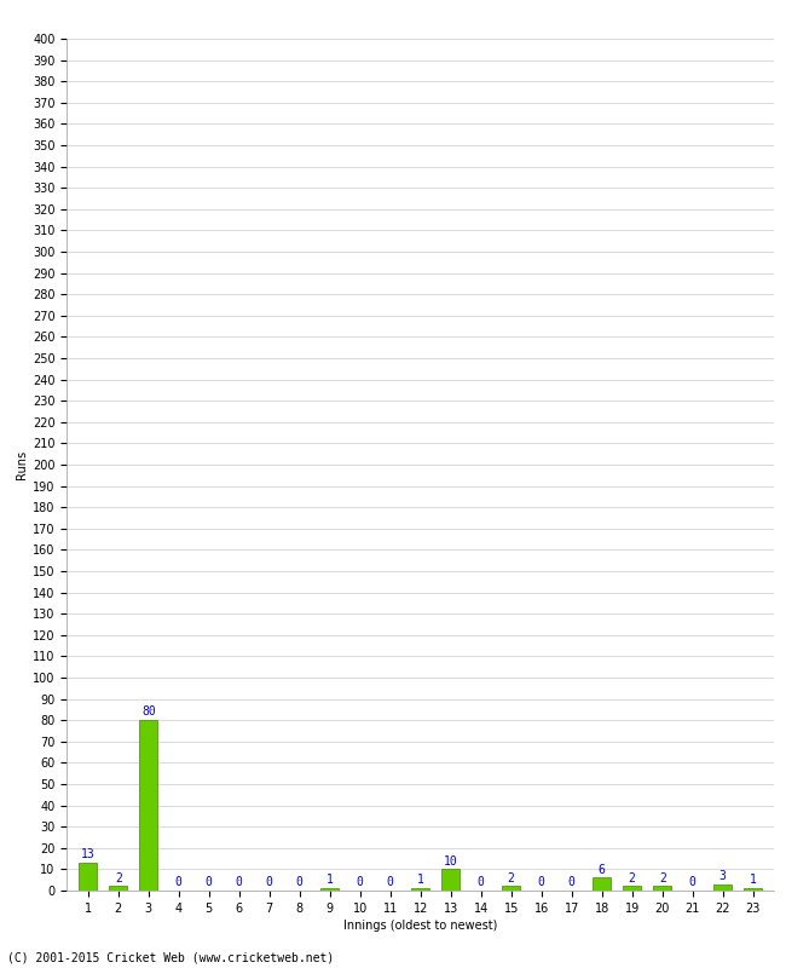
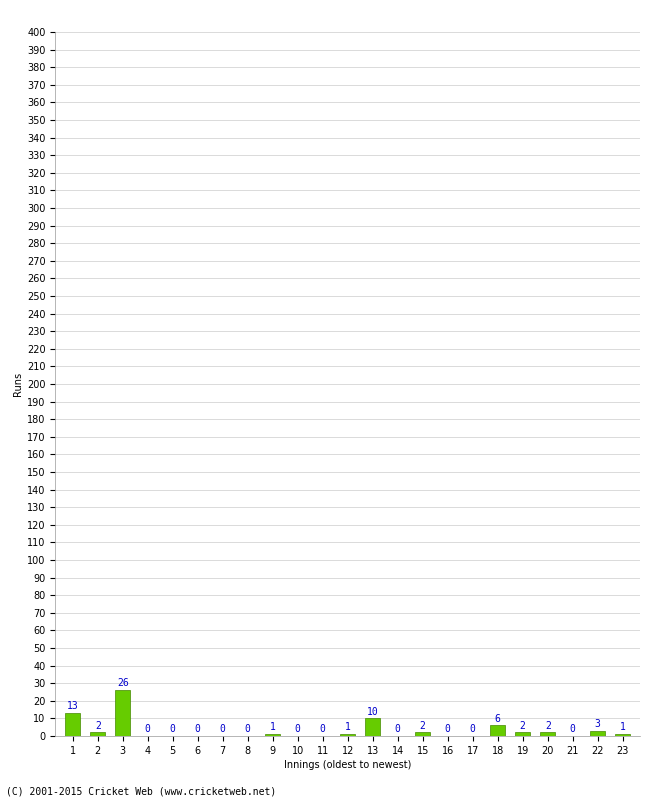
3: 80 -> 26
